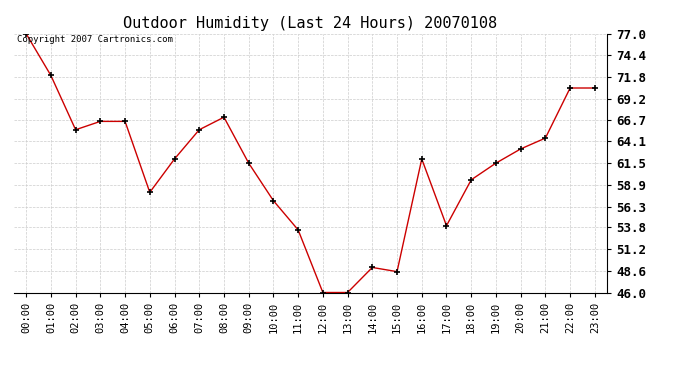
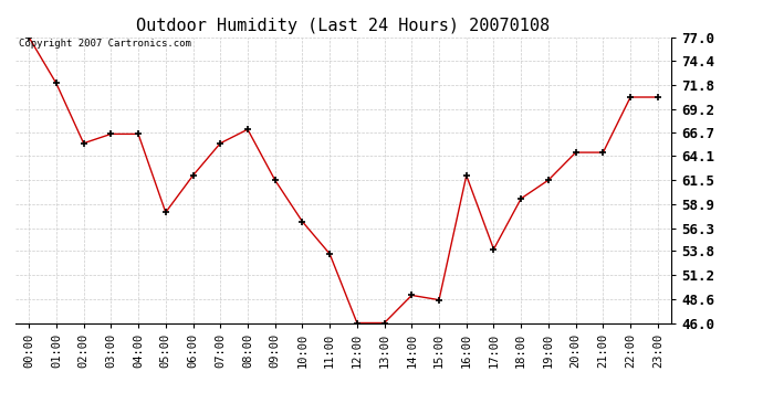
20:00: 63.2 -> 64.5
